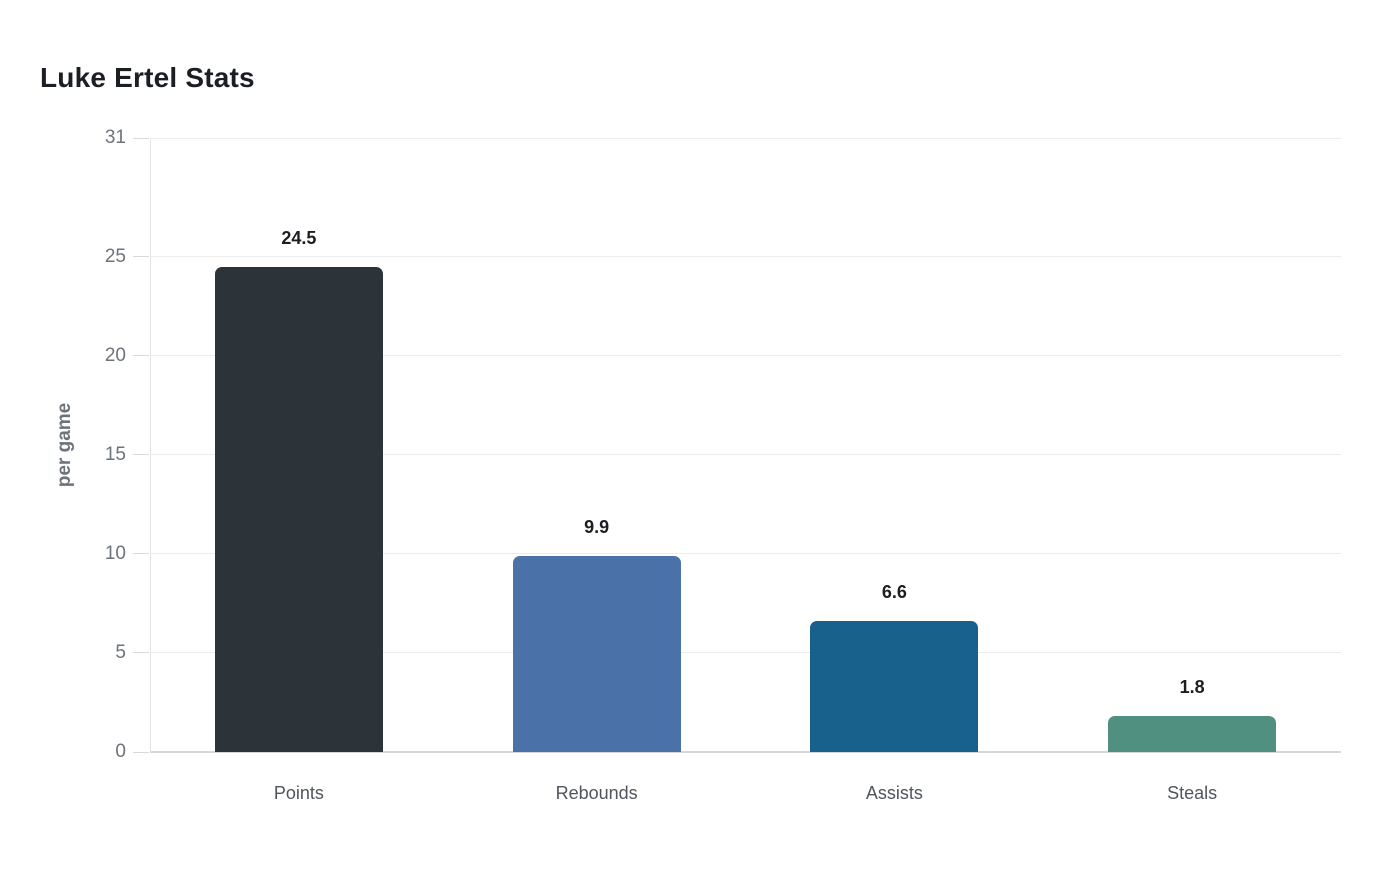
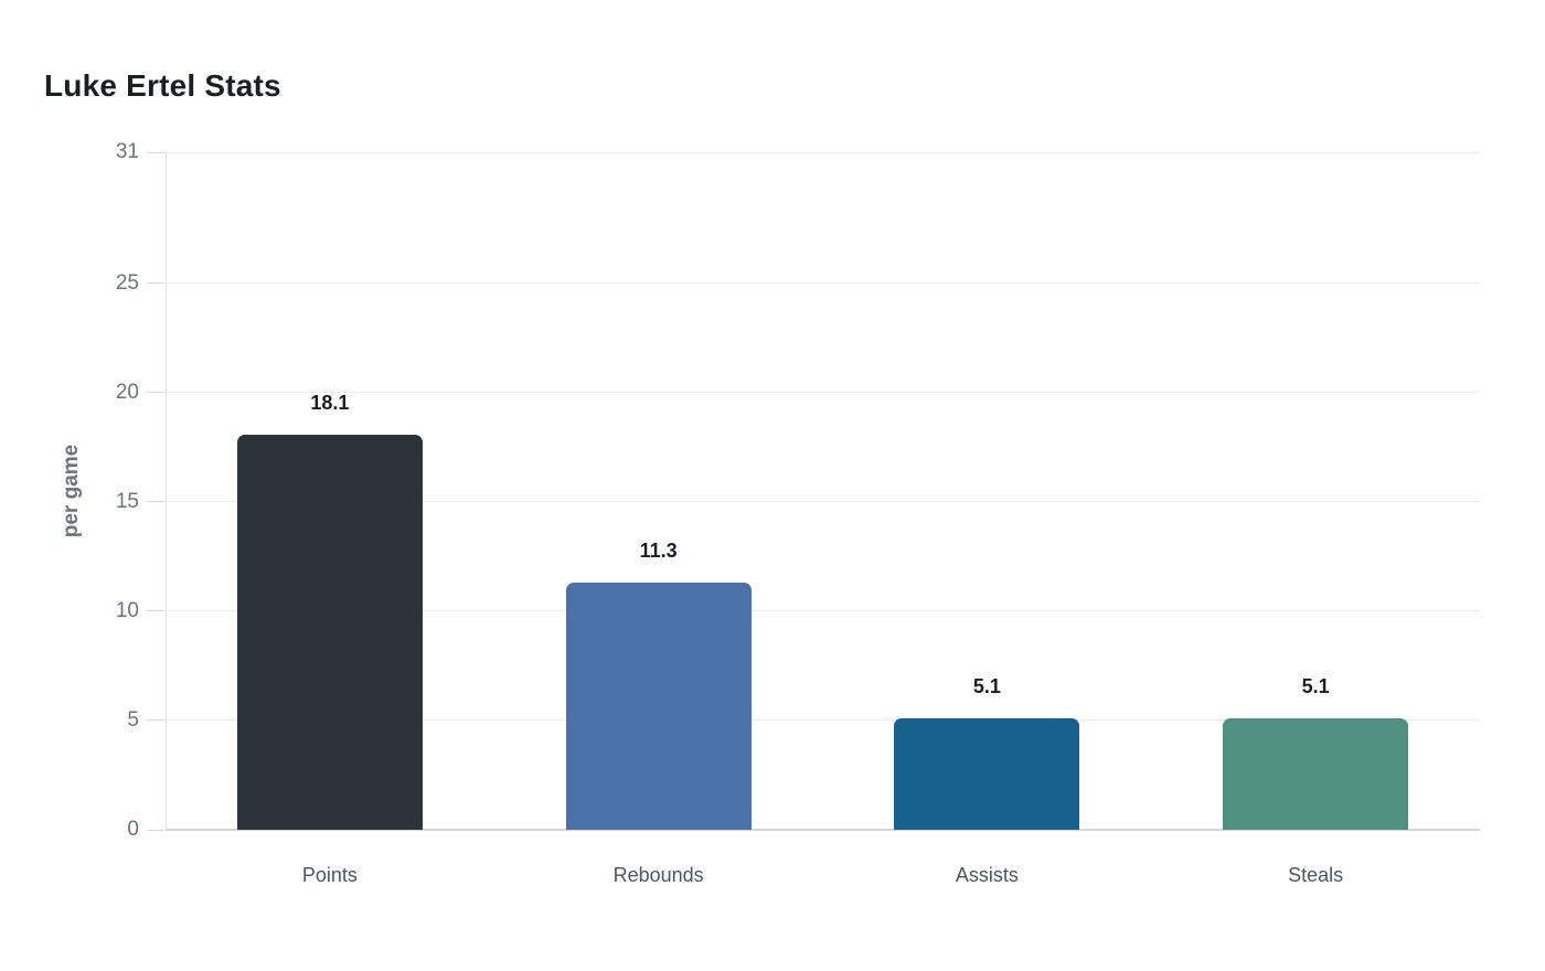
Points: 24.5 -> 18.1
Rebounds: 9.9 -> 11.3
Assists: 6.6 -> 5.1
Steals: 1.8 -> 5.1
